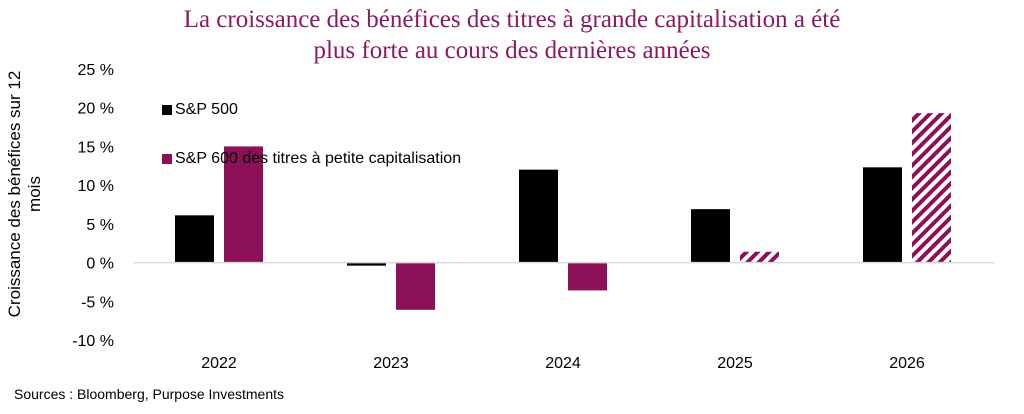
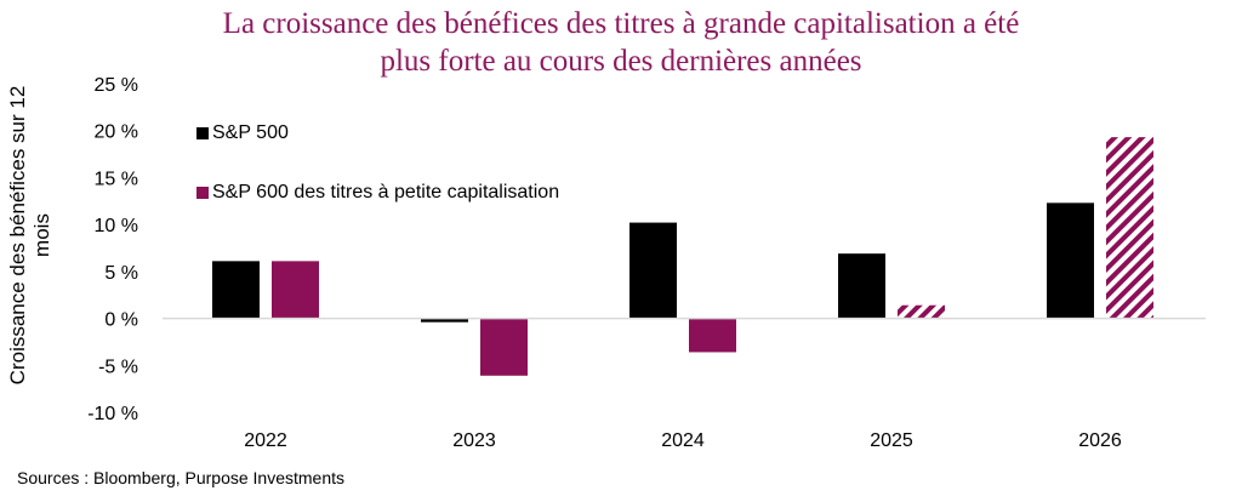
S&P 600 des titres à petite capitalisation/2022: 15% -> 6%
S&P 500/2024: 12% -> 10%
